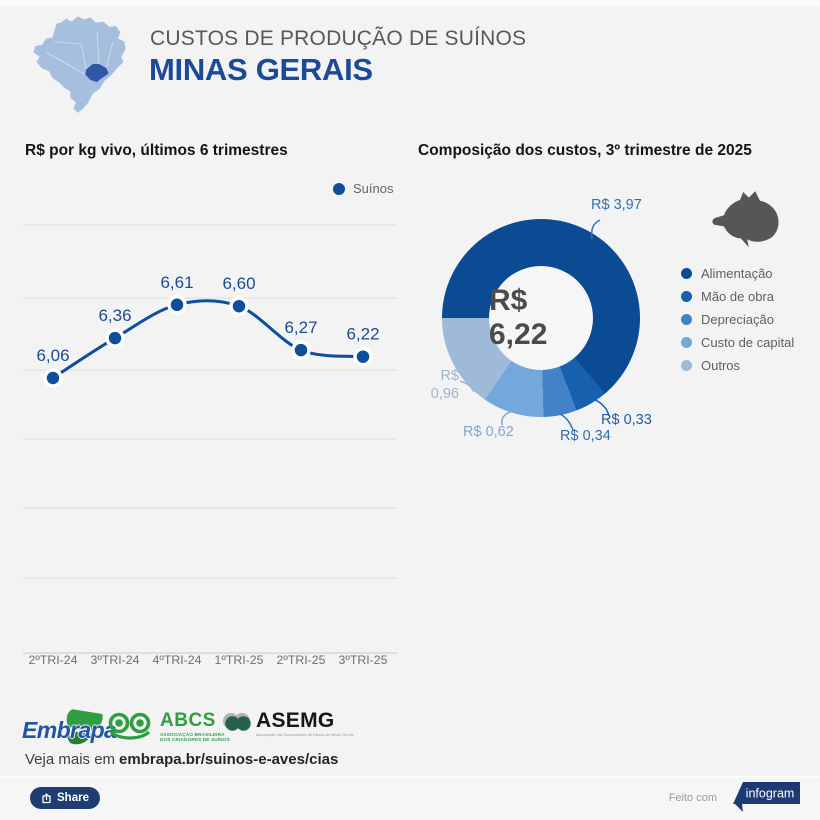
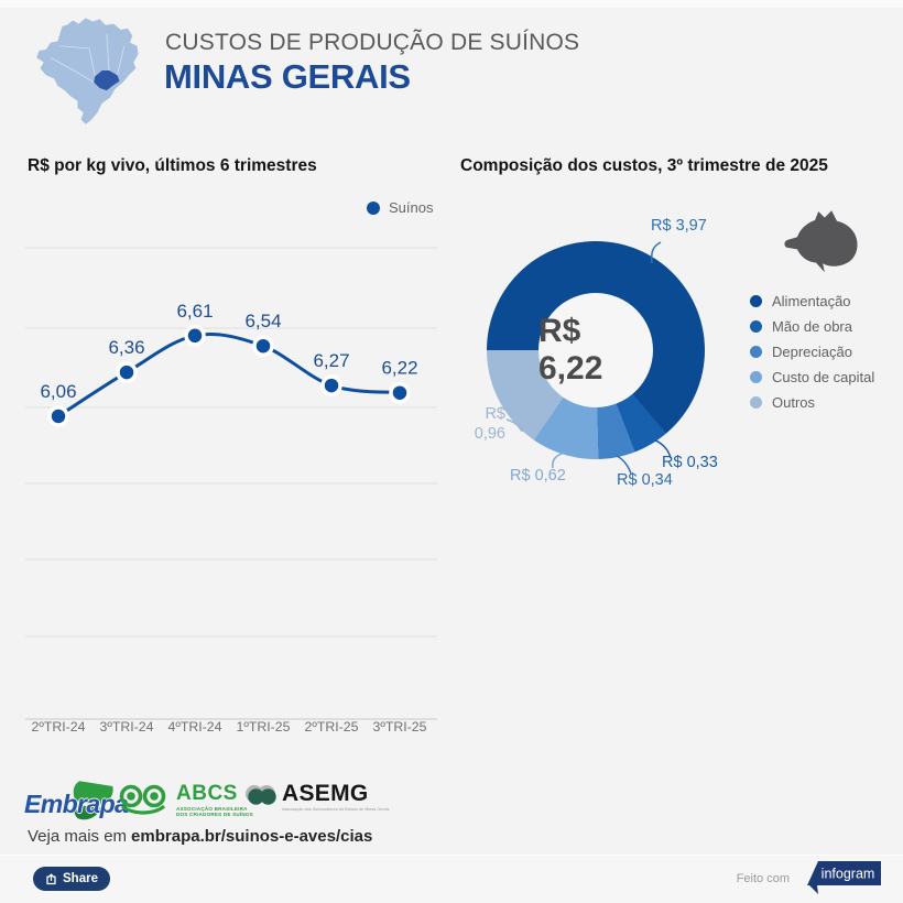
R$ por kg vivo, últimos 6 trimestres/1ºTRI-25: 6,60 -> 6,54
